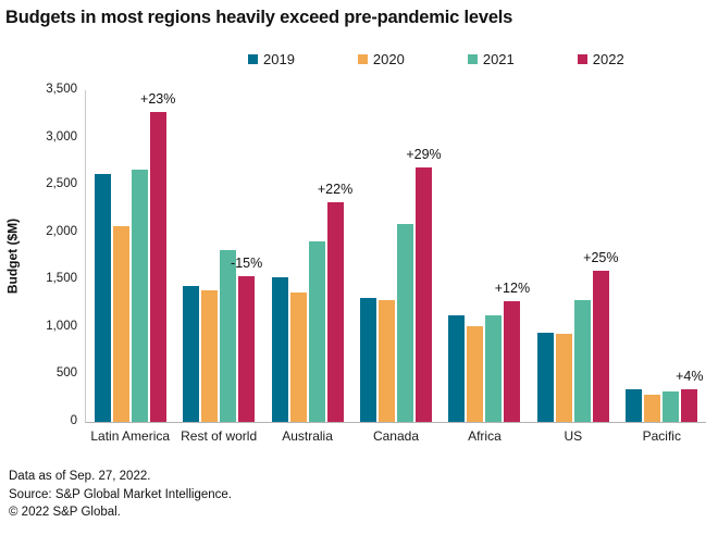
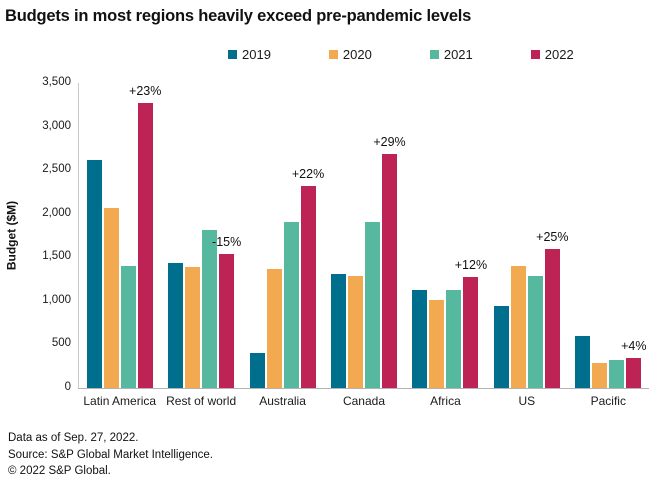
2021/Latin America: 2700 -> 1400
2019/Australia: 1500 -> 400
2021/Canada: 2100 -> 1900
2020/US: 900 -> 1400
2019/Pacific: 300 -> 600
